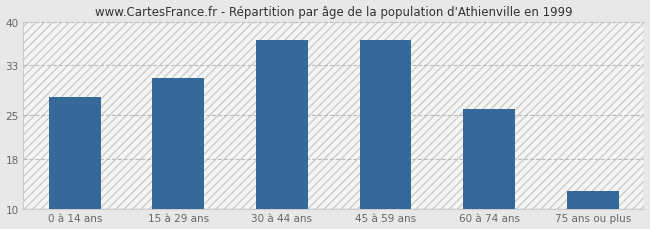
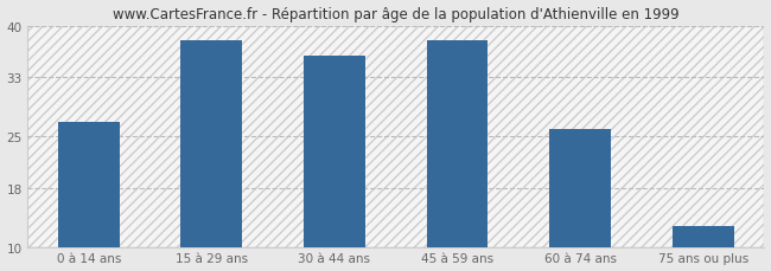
0 à 14 ans: 28 -> 27
15 à 29 ans: 31 -> 38
30 à 44 ans: 37 -> 36
45 à 59 ans: 37 -> 38
